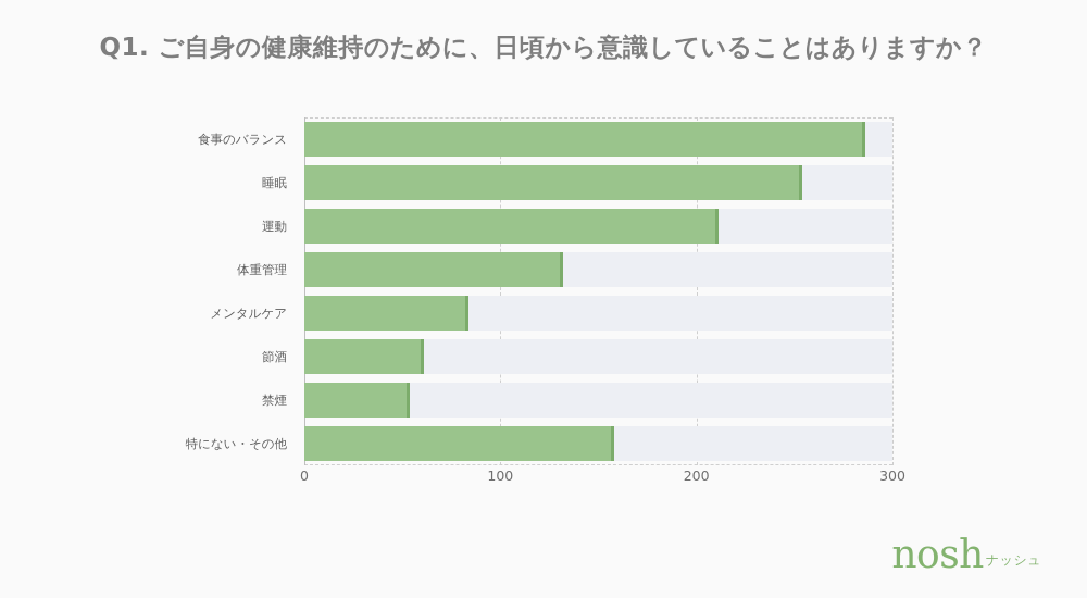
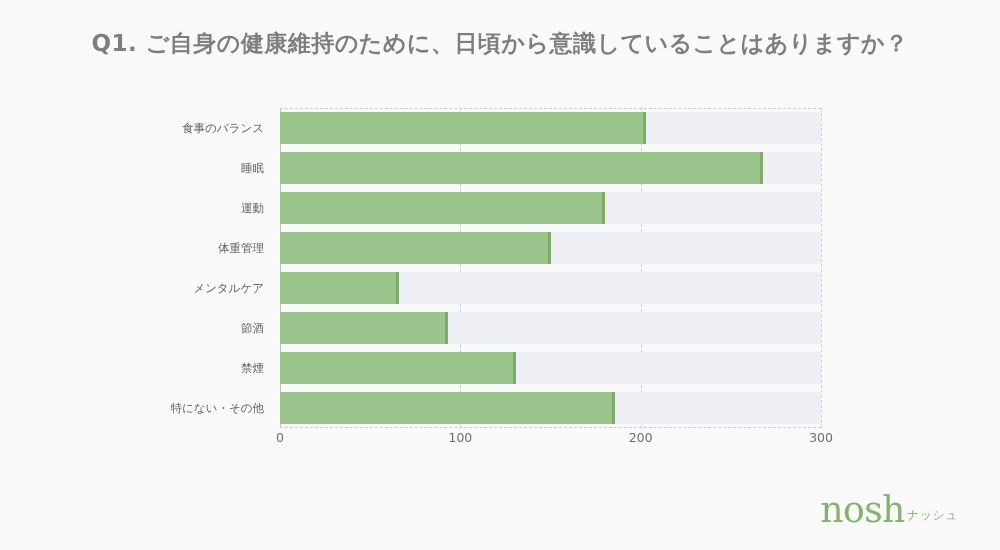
食事のバランス: 286 -> 203
睡眠: 254 -> 268
運動: 211 -> 180
体重管理: 132 -> 150
メンタルケア: 84 -> 66
節酒: 61 -> 93
禁煙: 54 -> 131
特にない・その他: 158 -> 186
